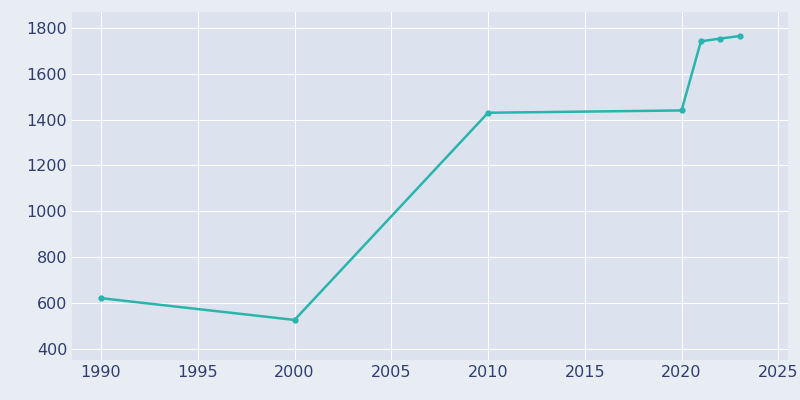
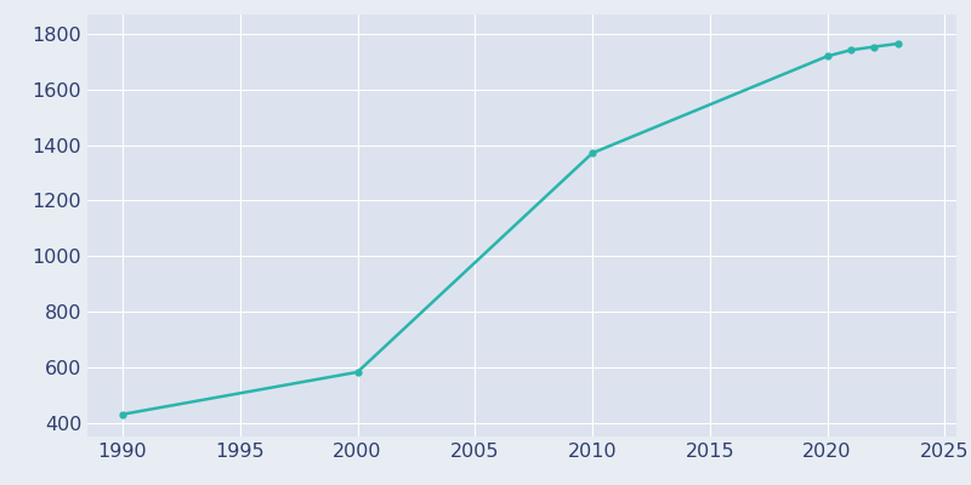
1990: 620 -> 430
2000: 525 -> 582
2010: 1430 -> 1371
2020: 1440 -> 1720
